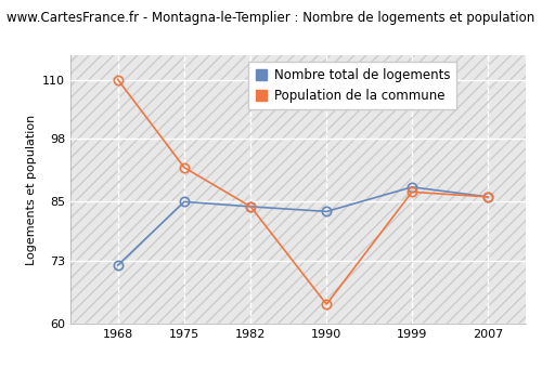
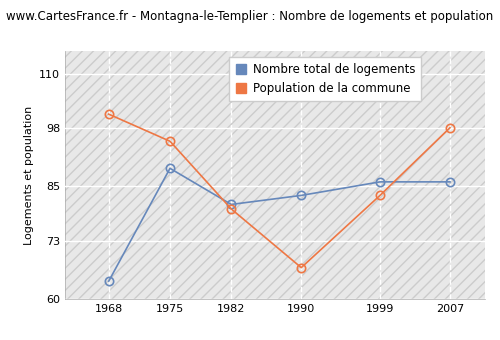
Nombre total de logements/1968: 72 -> 64
Population de la commune/1968: 110 -> 101
Nombre total de logements/1975: 85 -> 89
Population de la commune/1975: 92 -> 95
Nombre total de logements/1982: 84 -> 81
Population de la commune/1982: 84 -> 80
Population de la commune/1990: 64 -> 67
Nombre total de logements/1999: 88 -> 86
Population de la commune/1999: 87 -> 83
Population de la commune/2007: 86 -> 98
